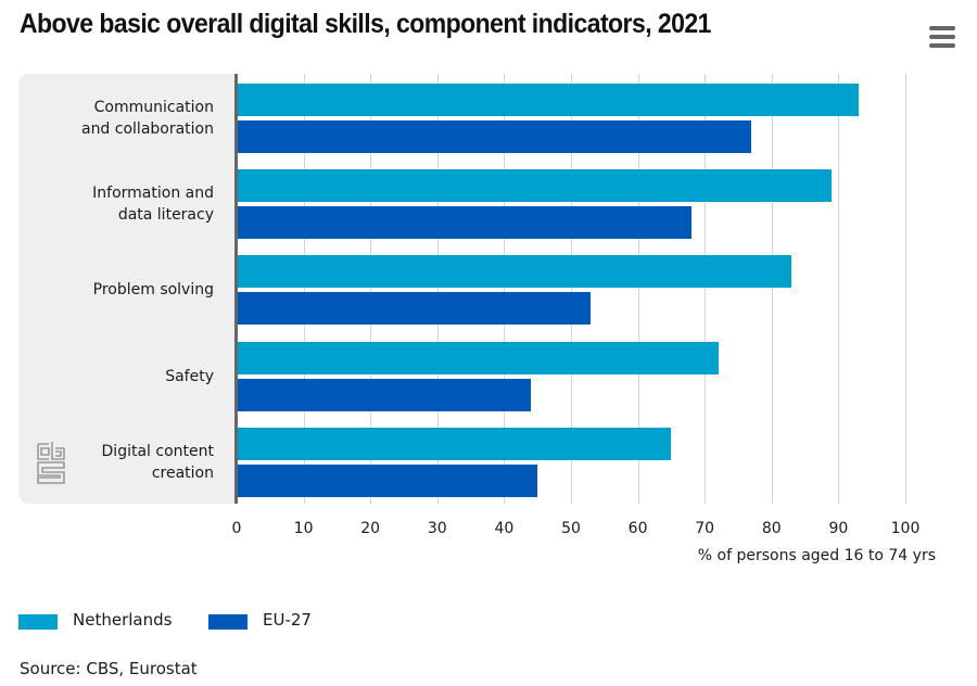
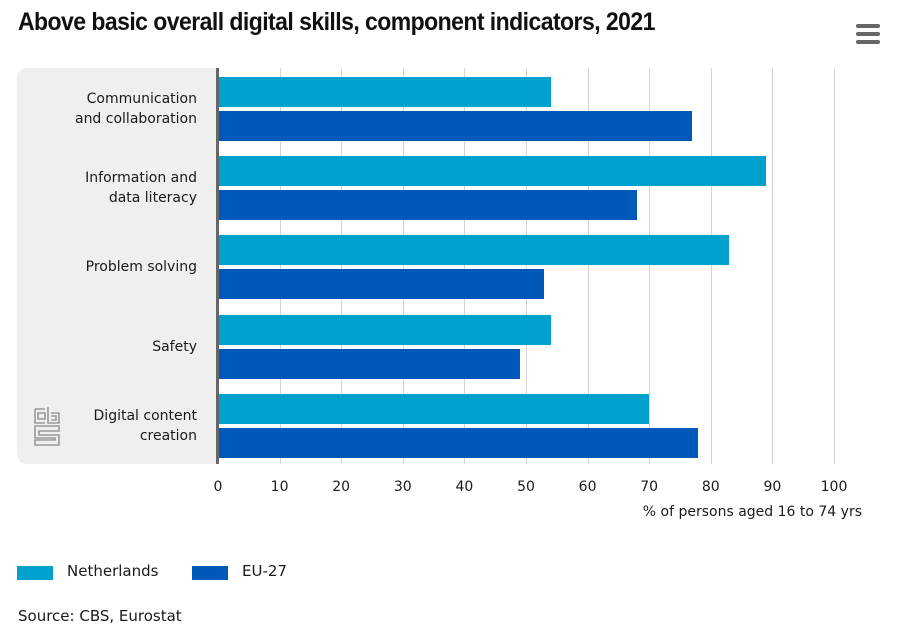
Netherlands/Communication and collaboration: 93 -> 54
Netherlands/Safety: 72 -> 54
EU-27/Safety: 44 -> 49
Netherlands/Digital content creation: 65 -> 70
EU-27/Digital content creation: 45 -> 78
